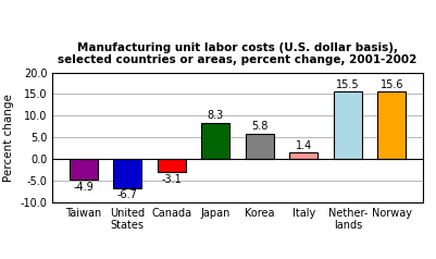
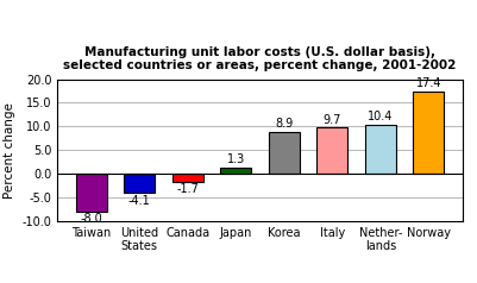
Taiwan: -4.9 -> -8.0
United States: -6.7 -> -4.1
Canada: -3.1 -> -1.7
Japan: 8.3 -> 1.3
Korea: 5.8 -> 8.9
Italy: 1.4 -> 9.7
Nether- lands: 15.5 -> 10.4
Norway: 15.6 -> 17.4
